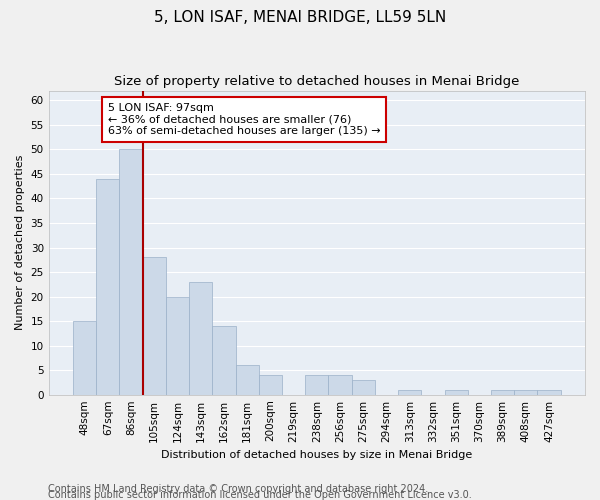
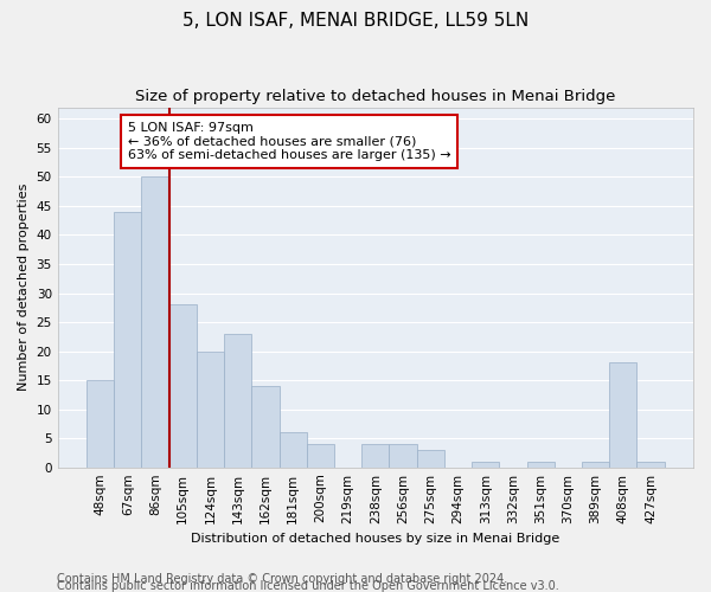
408sqm: 1 -> 18
